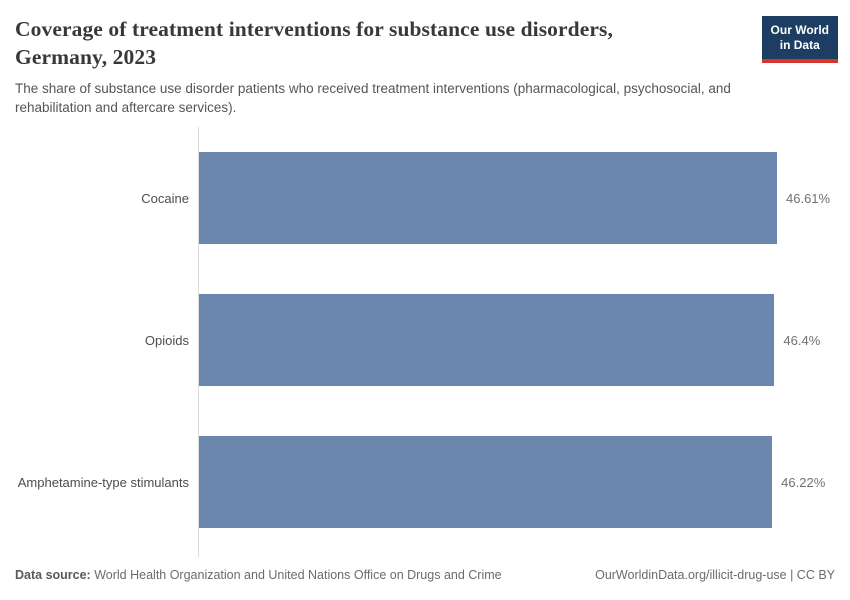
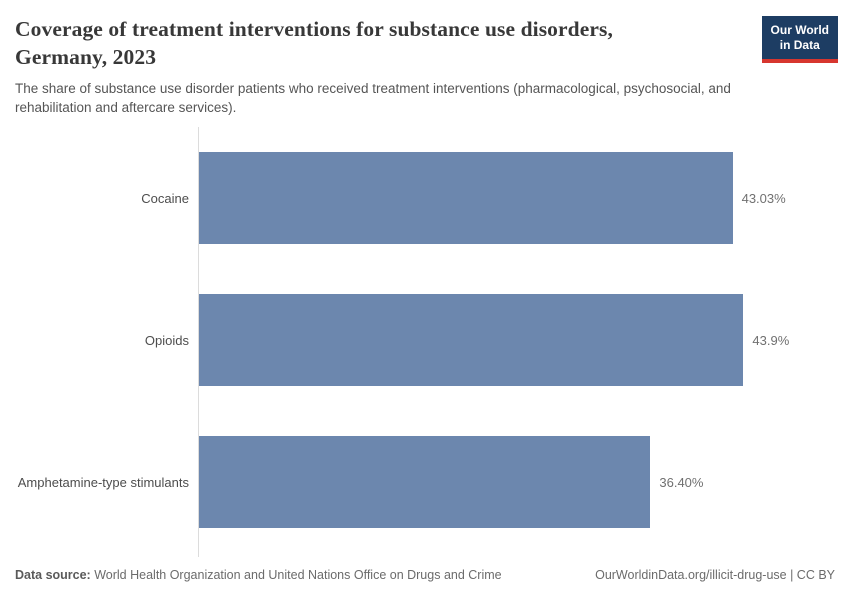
Cocaine: 46.61% -> 43.03%
Opioids: 46.4% -> 43.9%
Amphetamine-type stimulants: 46.22% -> 36.40%
